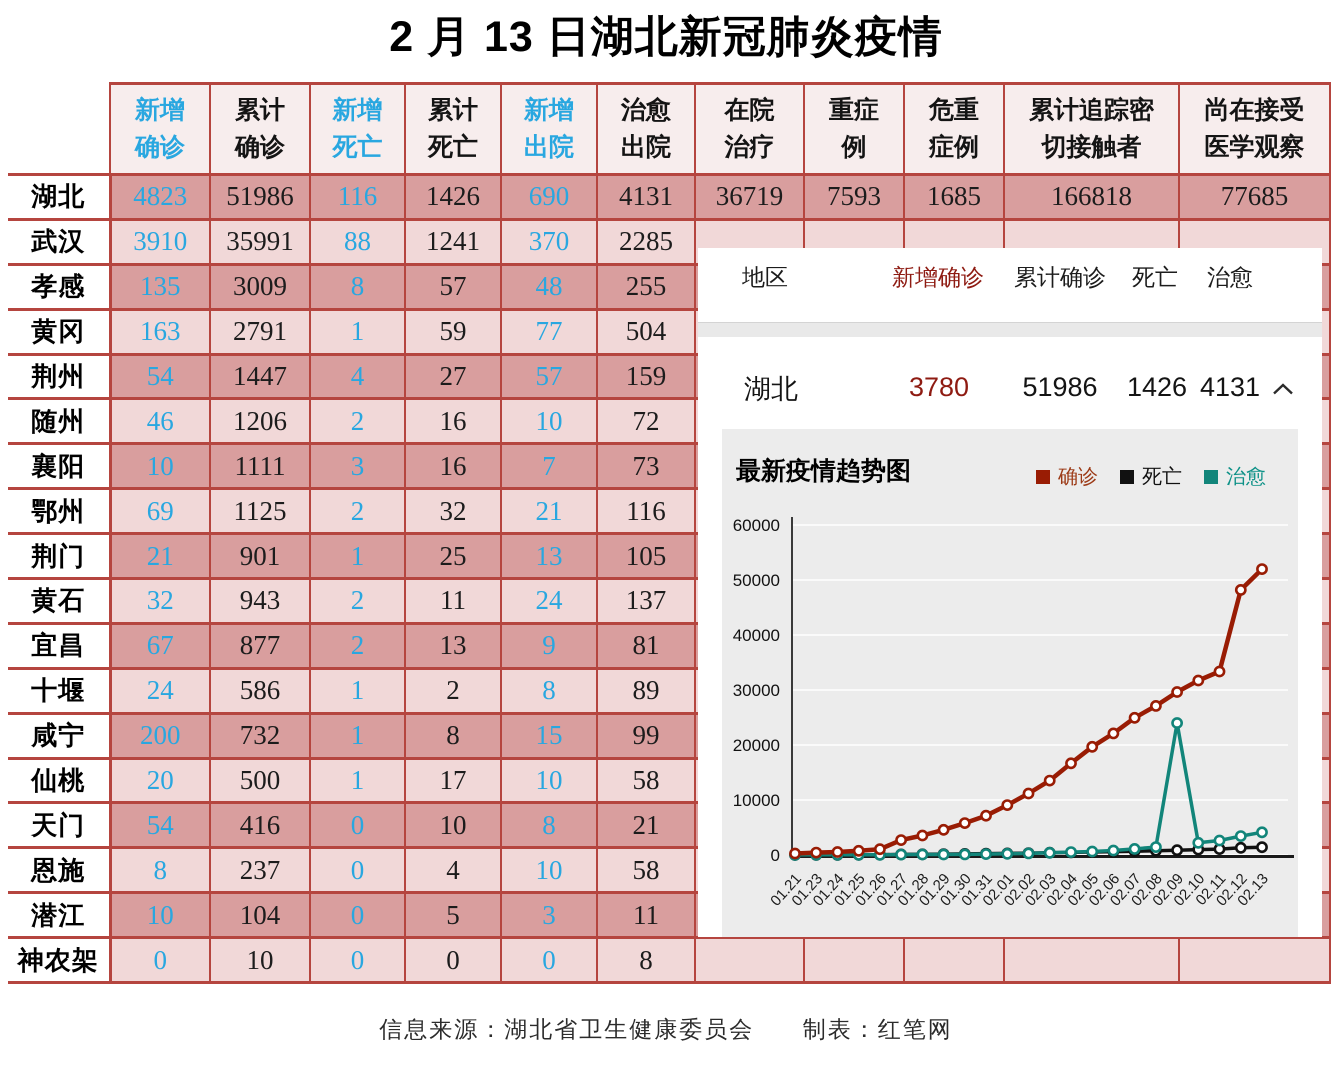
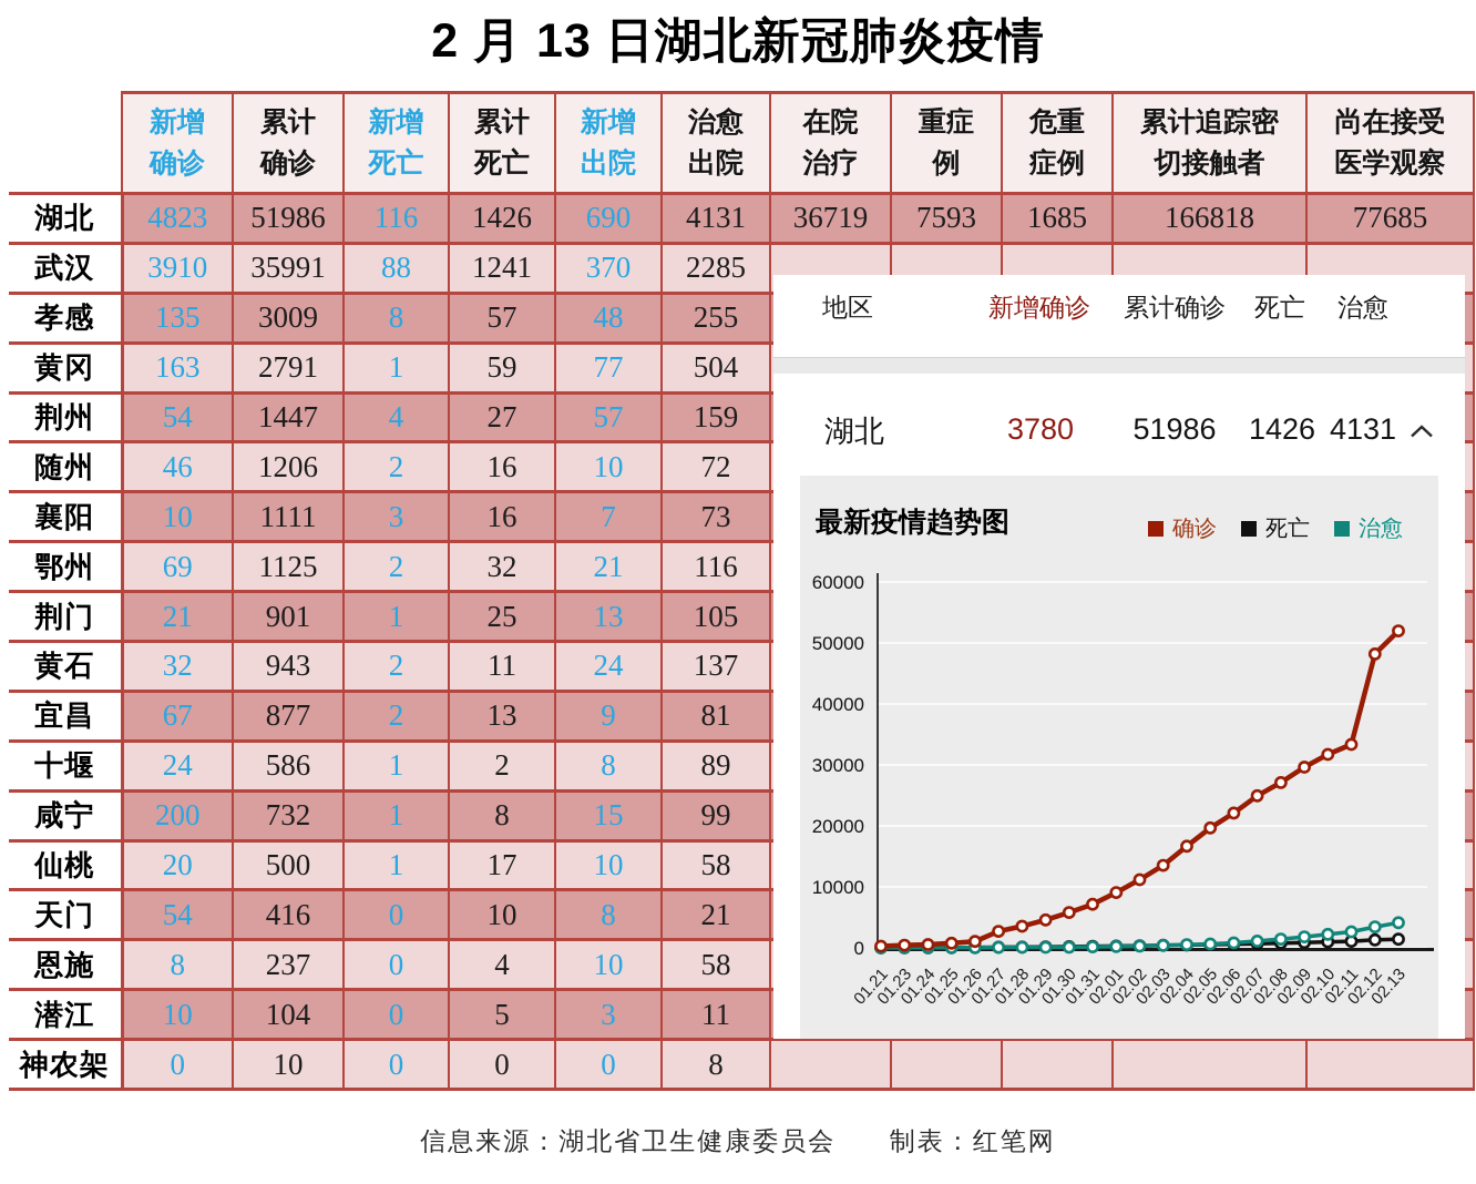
治愈/02.09: 24000 -> 2000
